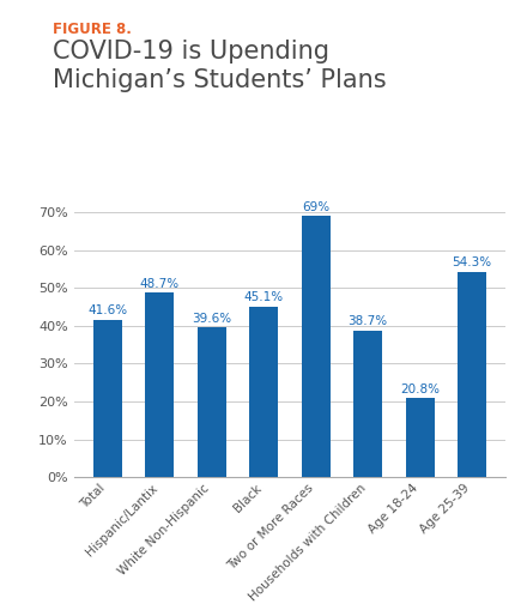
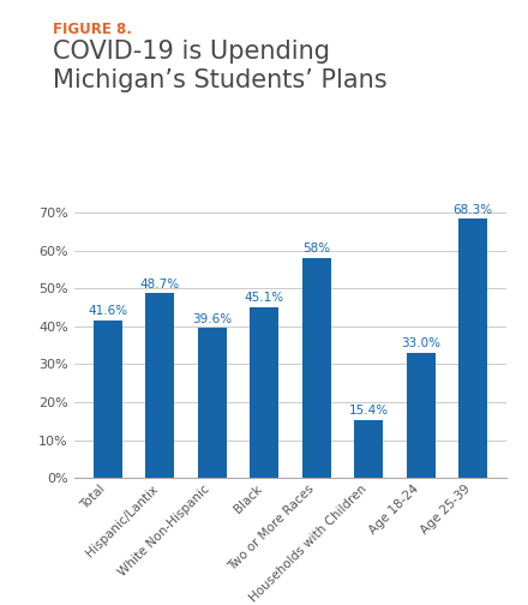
Two or More Races: 69% -> 58%
Households with Children: 38.7% -> 15.4%
Age 18-24: 20.8% -> 33.0%
Age 25-39: 54.3% -> 68.3%
